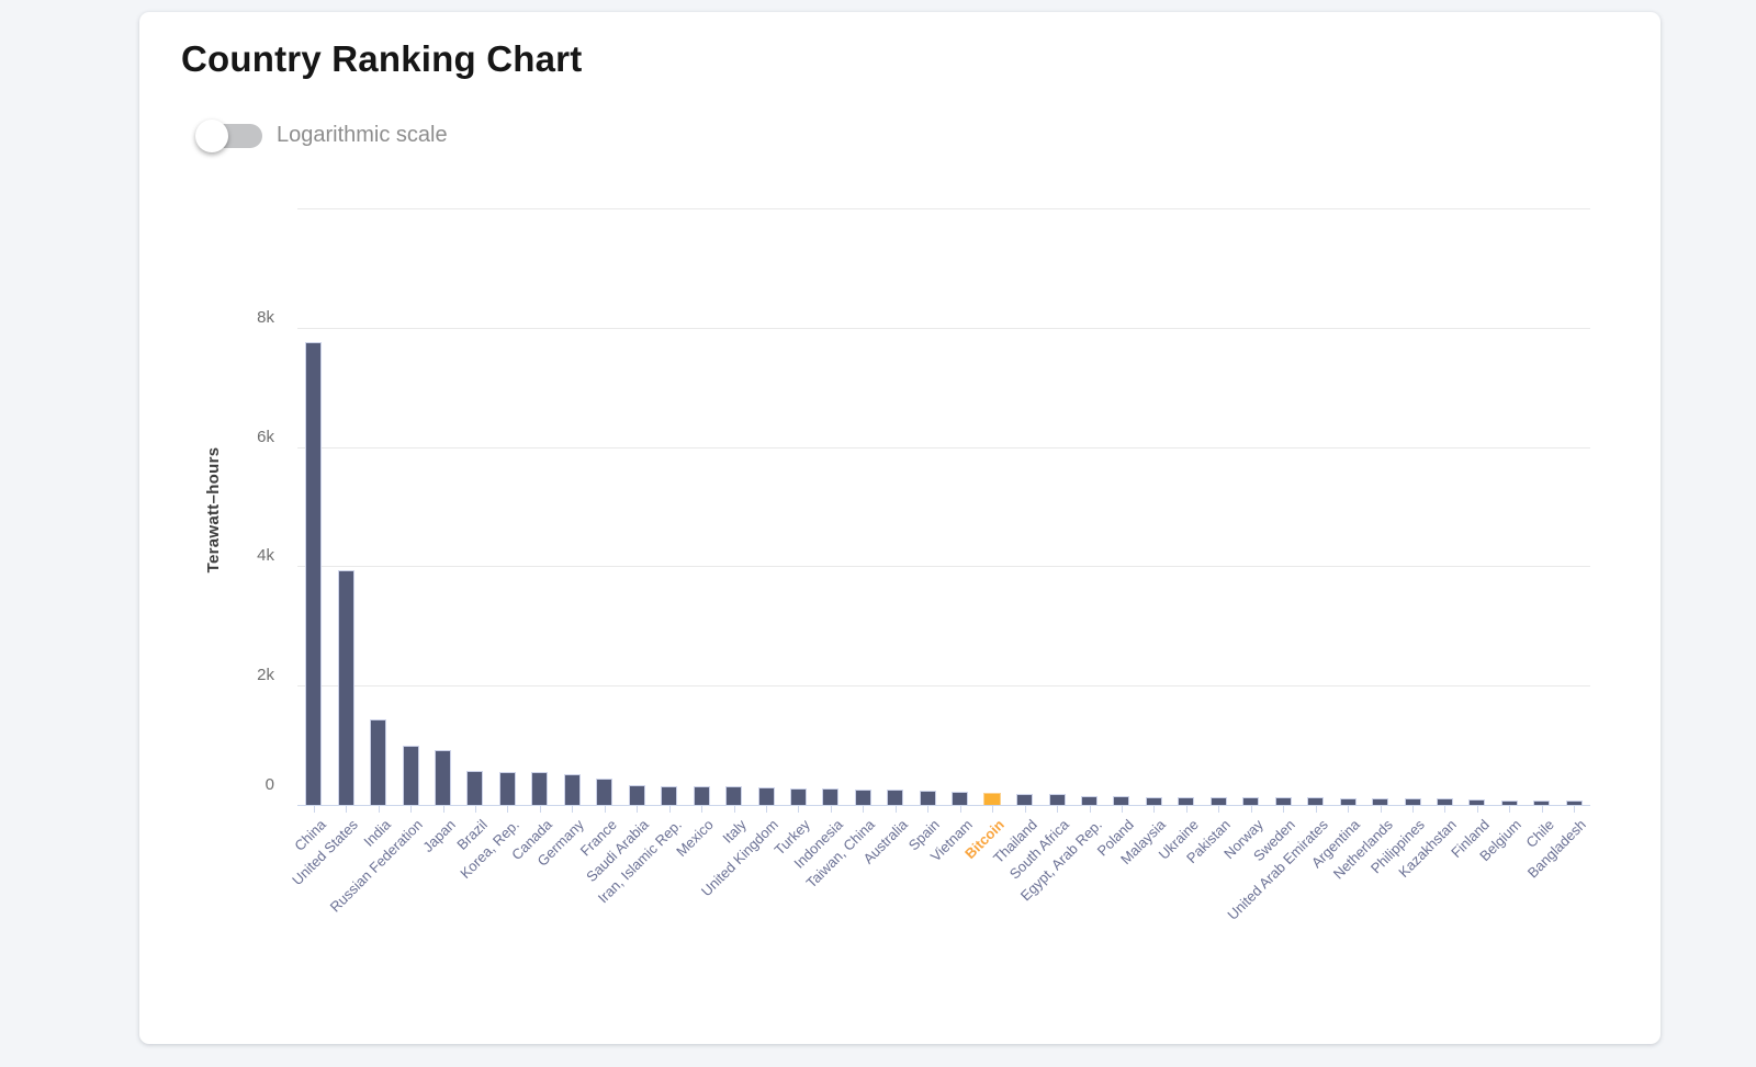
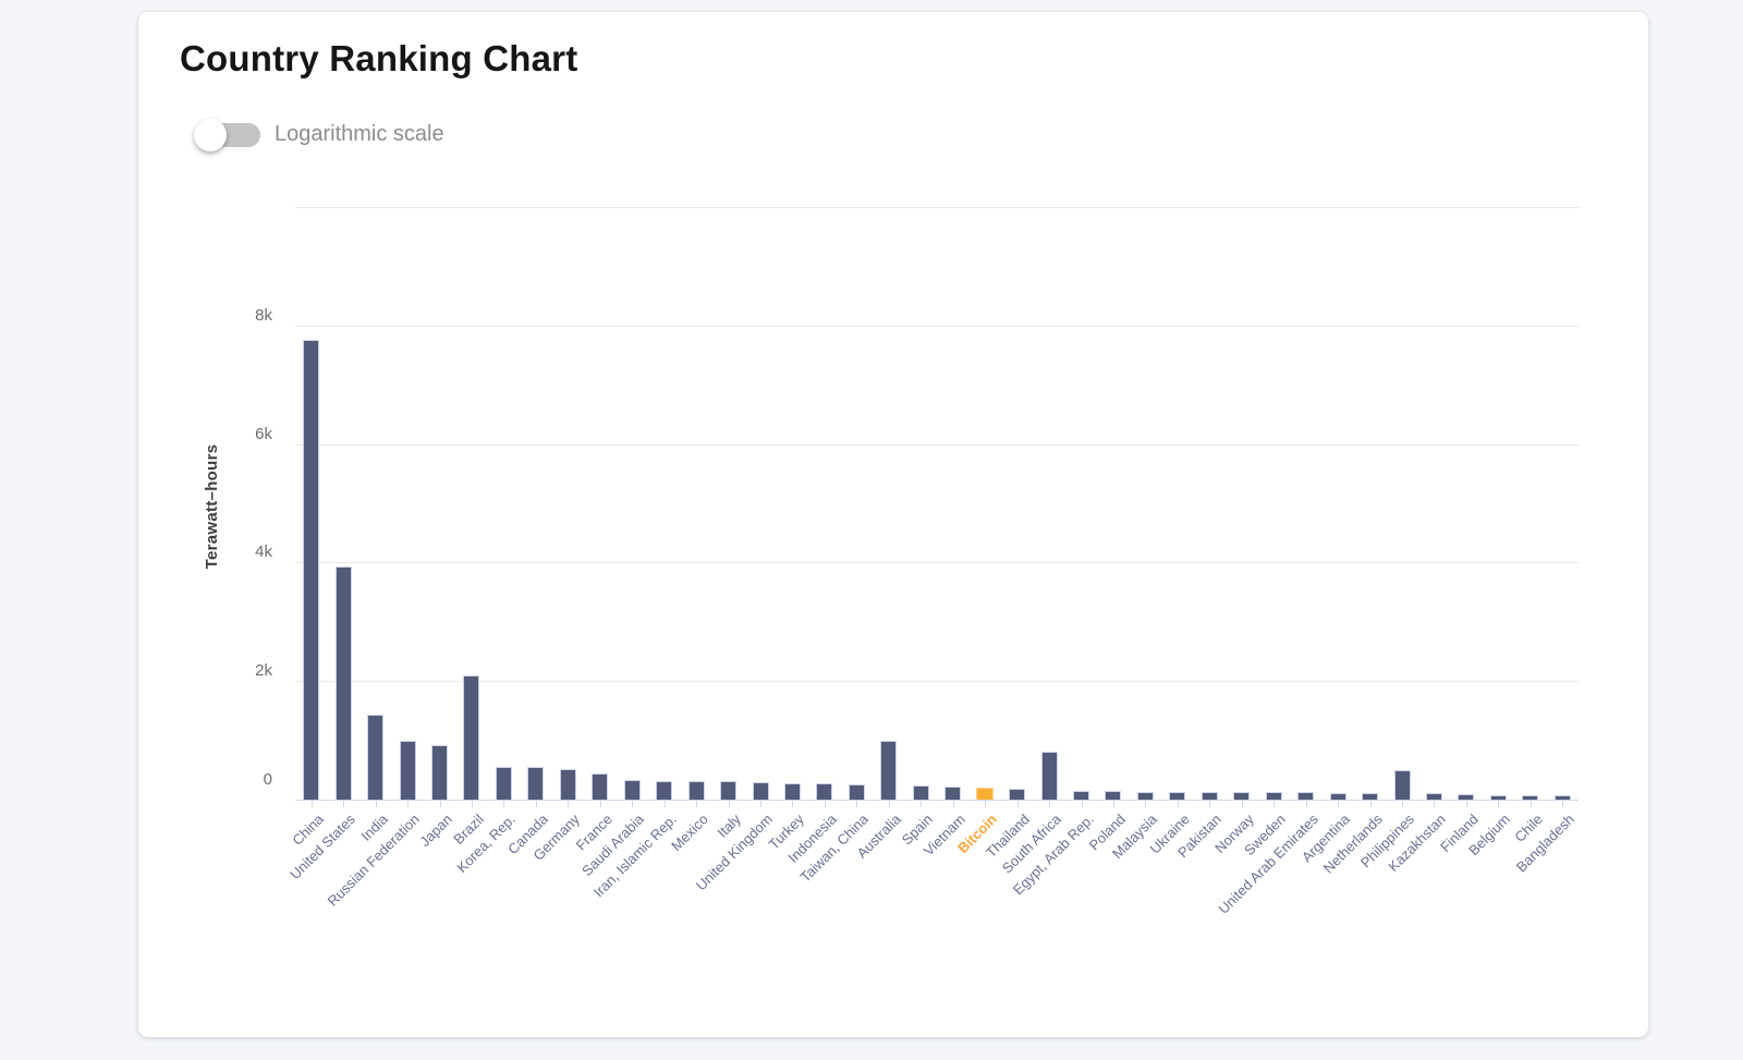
Brazil: 0.6k -> 2.1k
Australia: 0.2k -> 1.0k
South Africa: 0.2k -> 0.8k
Philippines: 0.1k -> 0.5k
